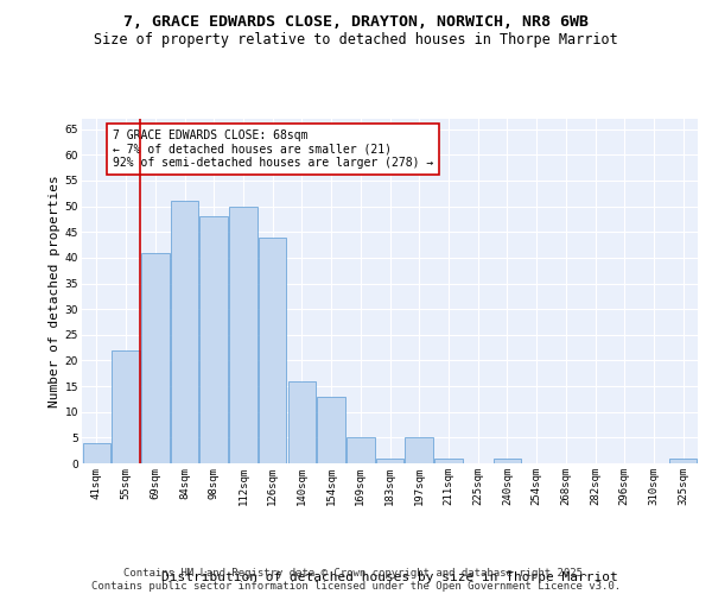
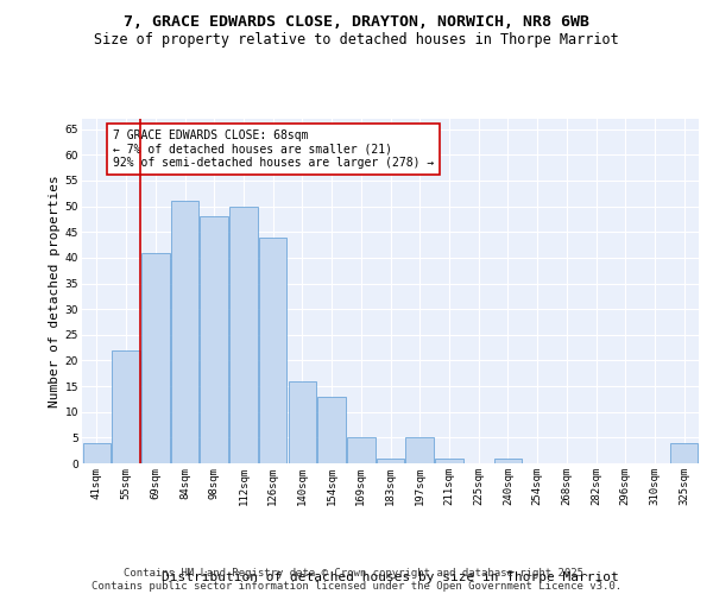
325sqm: 1 -> 4
